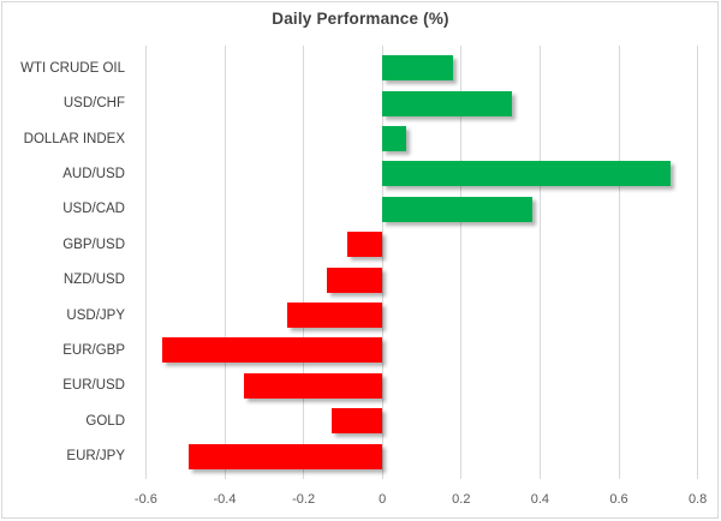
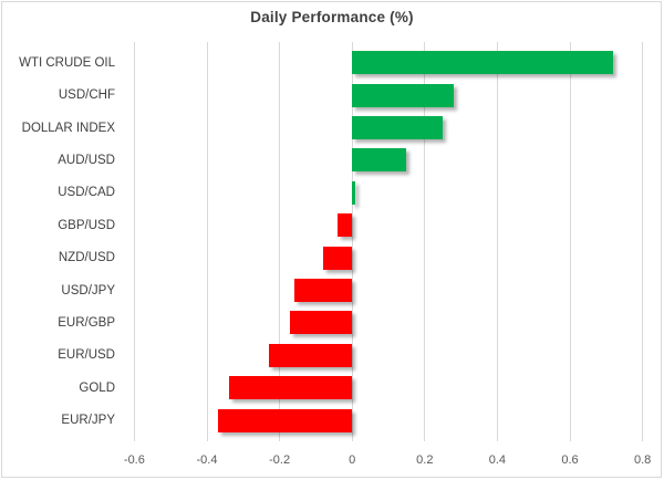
WTI CRUDE OIL: 0.18 -> 0.72
USD/CHF: 0.33 -> 0.28
DOLLAR INDEX: 0.06 -> 0.25
AUD/USD: 0.73 -> 0.15
USD/CAD: 0.38 -> 0.01
GBP/USD: -0.09 -> -0.04
NZD/USD: -0.14 -> -0.08
USD/JPY: -0.24 -> -0.16
EUR/GBP: -0.56 -> -0.17
EUR/USD: -0.35 -> -0.23
GOLD: -0.13 -> -0.34
EUR/JPY: -0.49 -> -0.37
